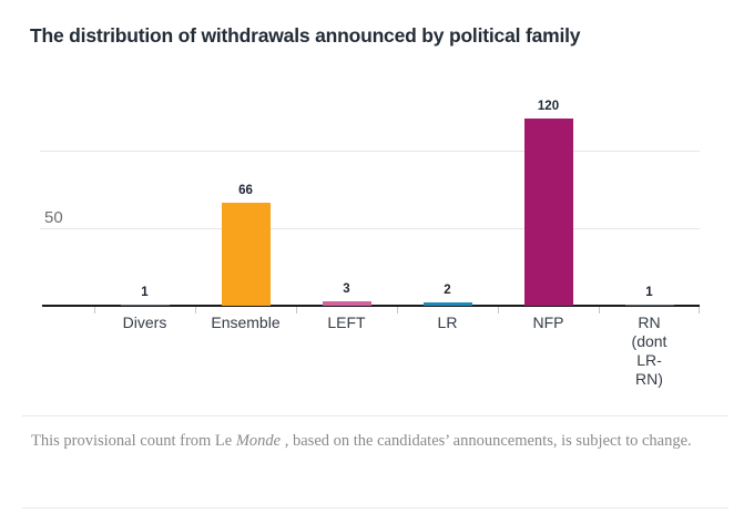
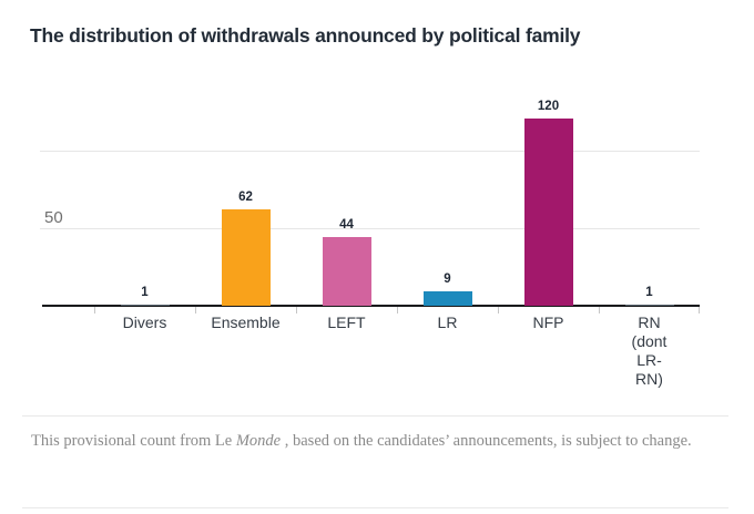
Ensemble: 66 -> 62
LEFT: 3 -> 44
LR: 2 -> 9
